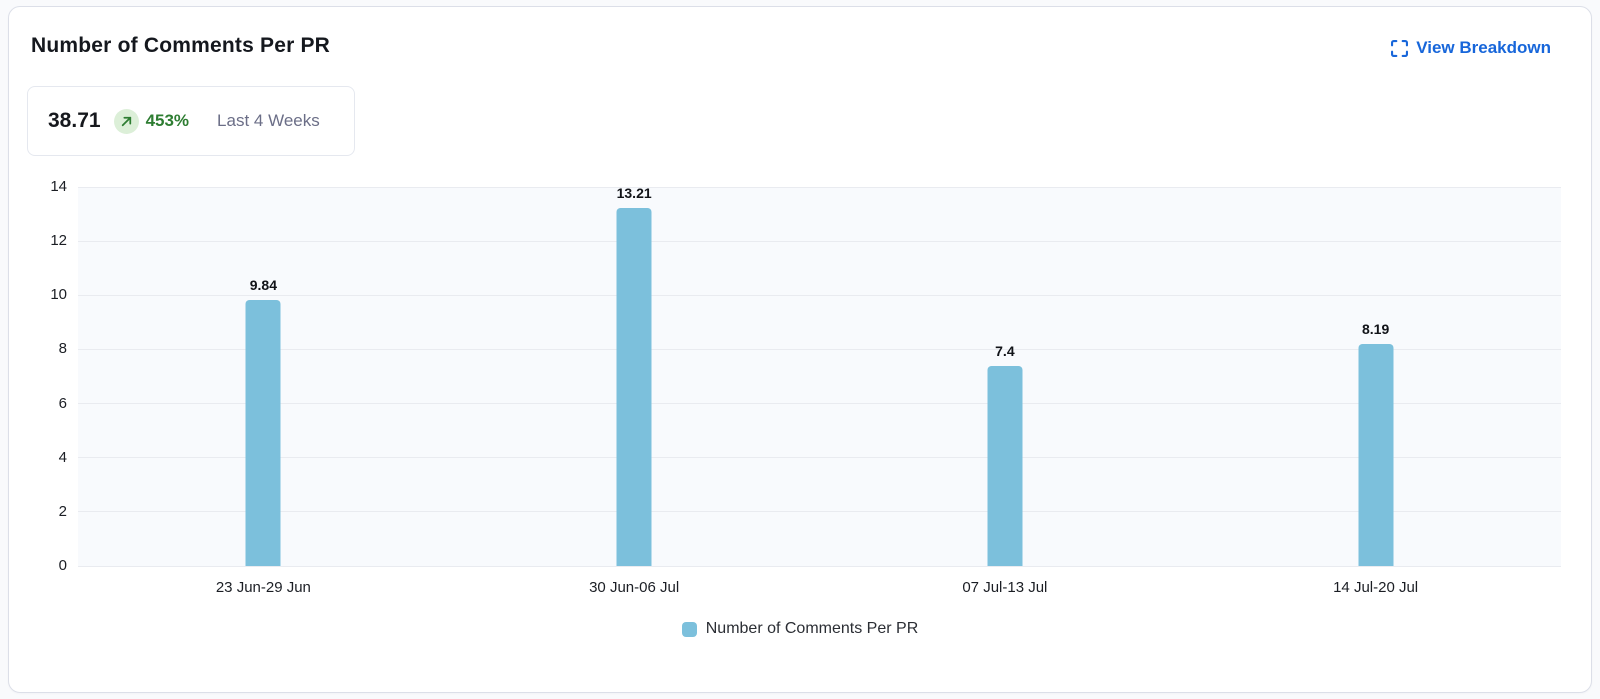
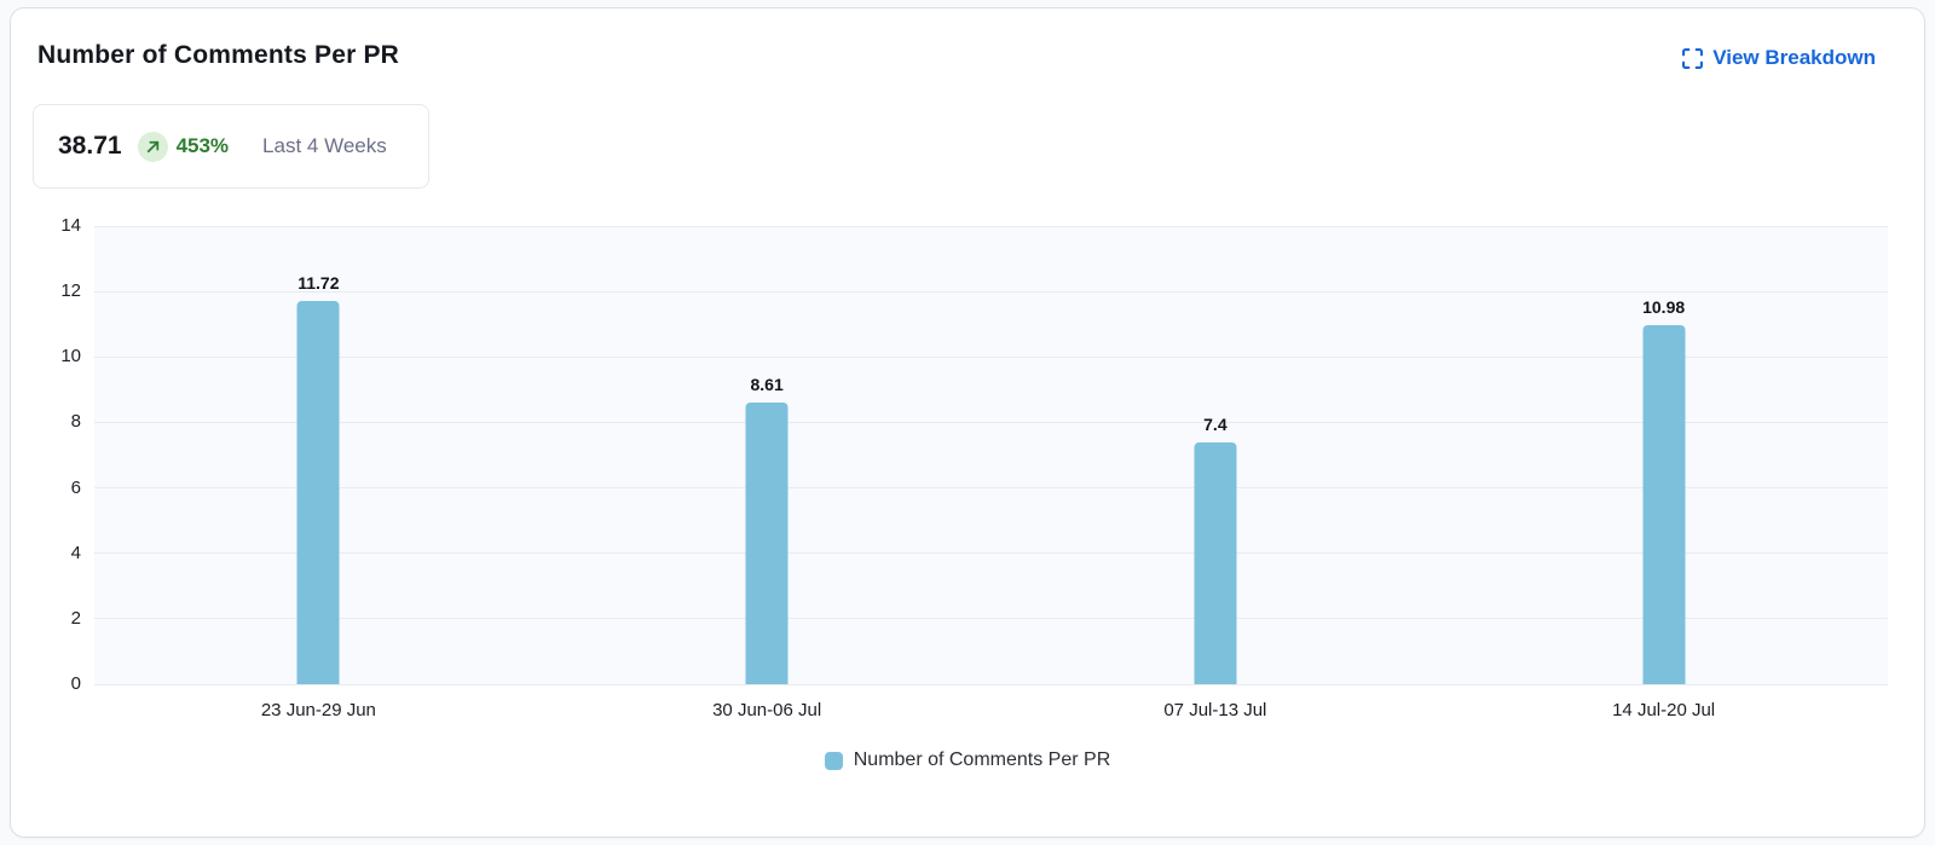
23 Jun-29 Jun: 9.84 -> 11.72
30 Jun-06 Jul: 13.21 -> 8.61
14 Jul-20 Jul: 8.19 -> 10.98
